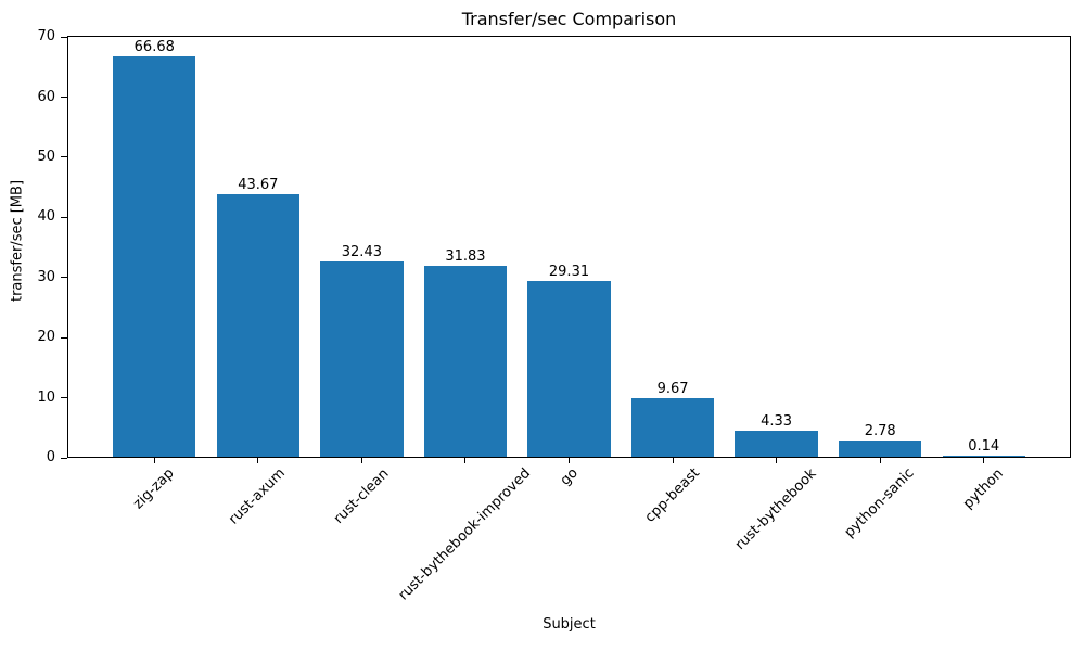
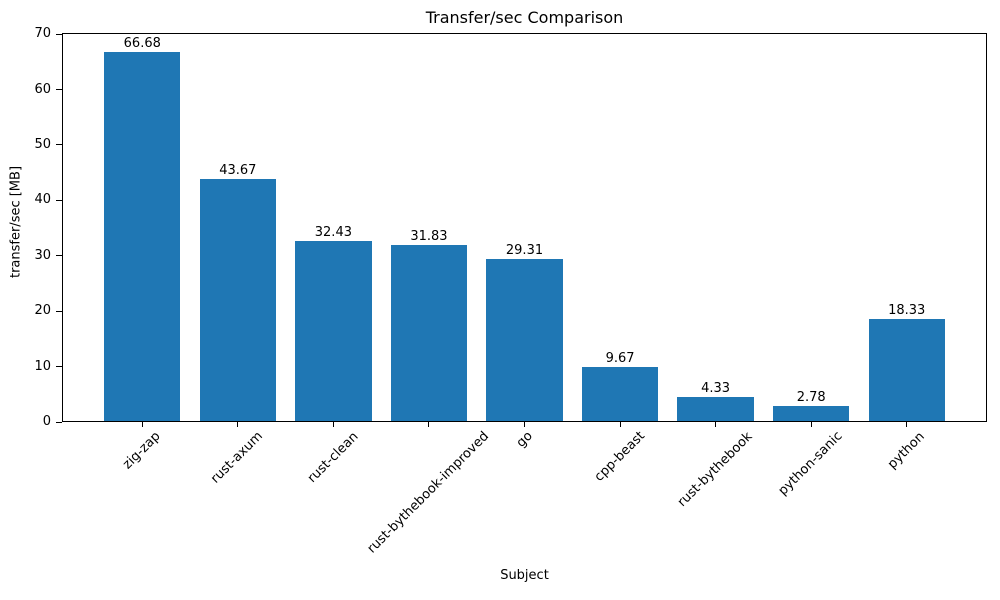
python: 0.14 -> 18.33
